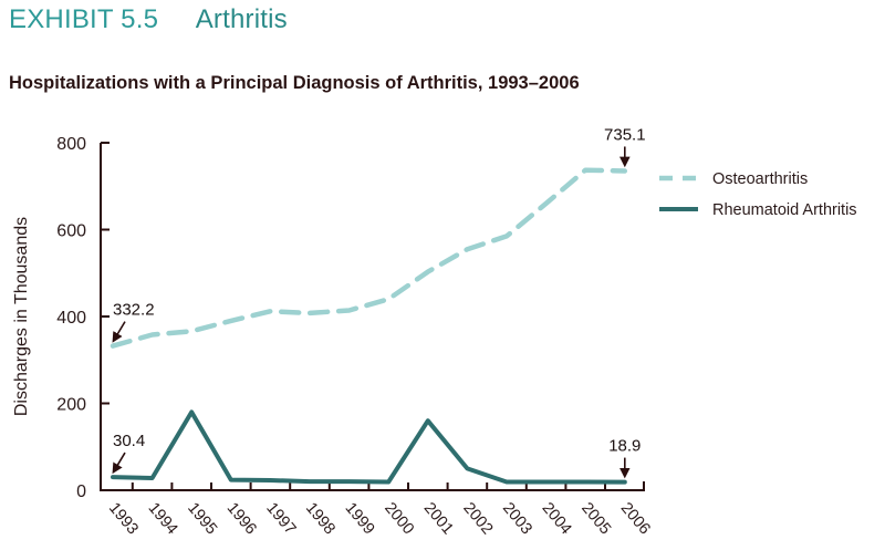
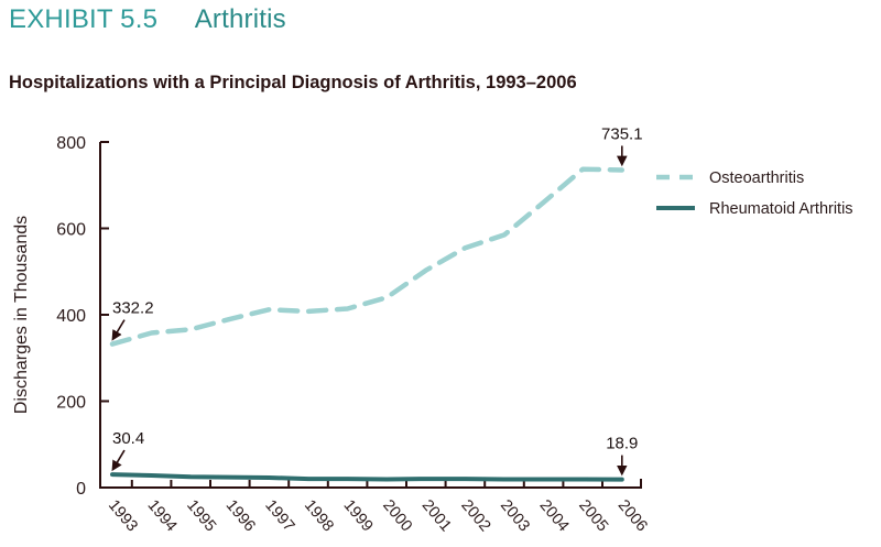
Rheumatoid Arthritis/1995: 180 -> 20
Rheumatoid Arthritis/2001: 160 -> 20
Rheumatoid Arthritis/2002: 50 -> 20
